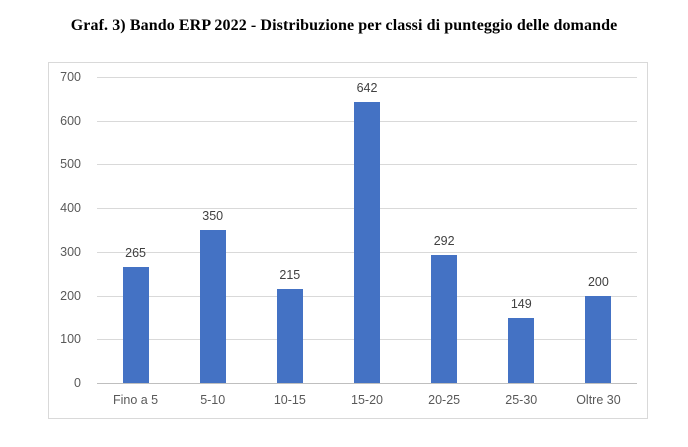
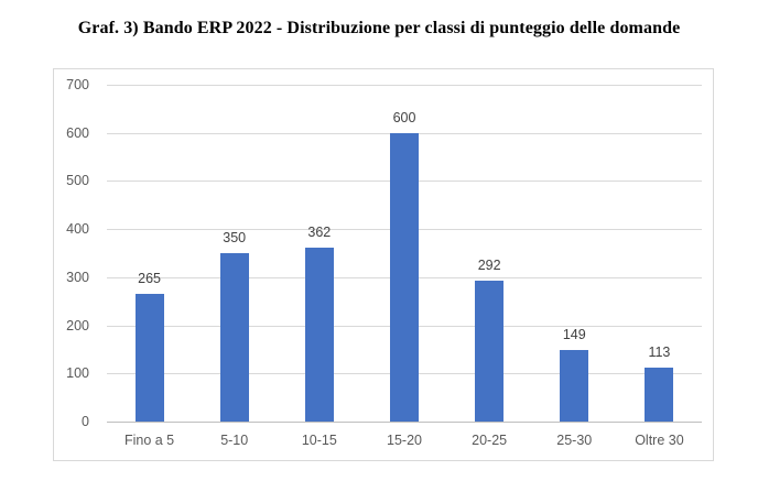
10-15: 215 -> 362
15-20: 642 -> 600
Oltre 30: 200 -> 113
